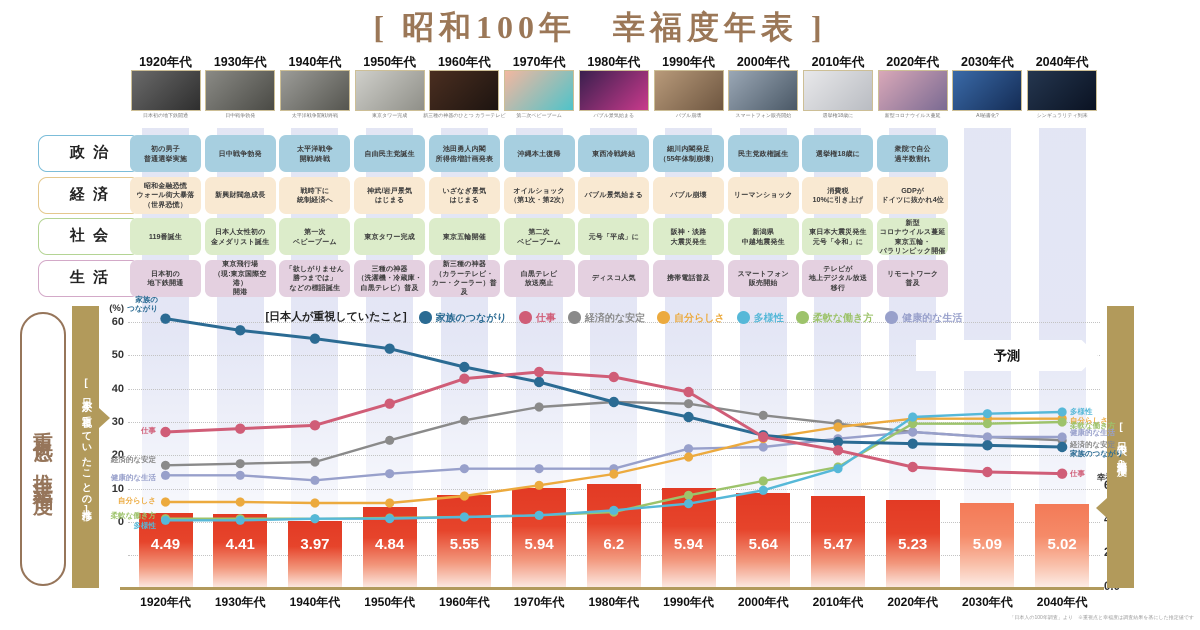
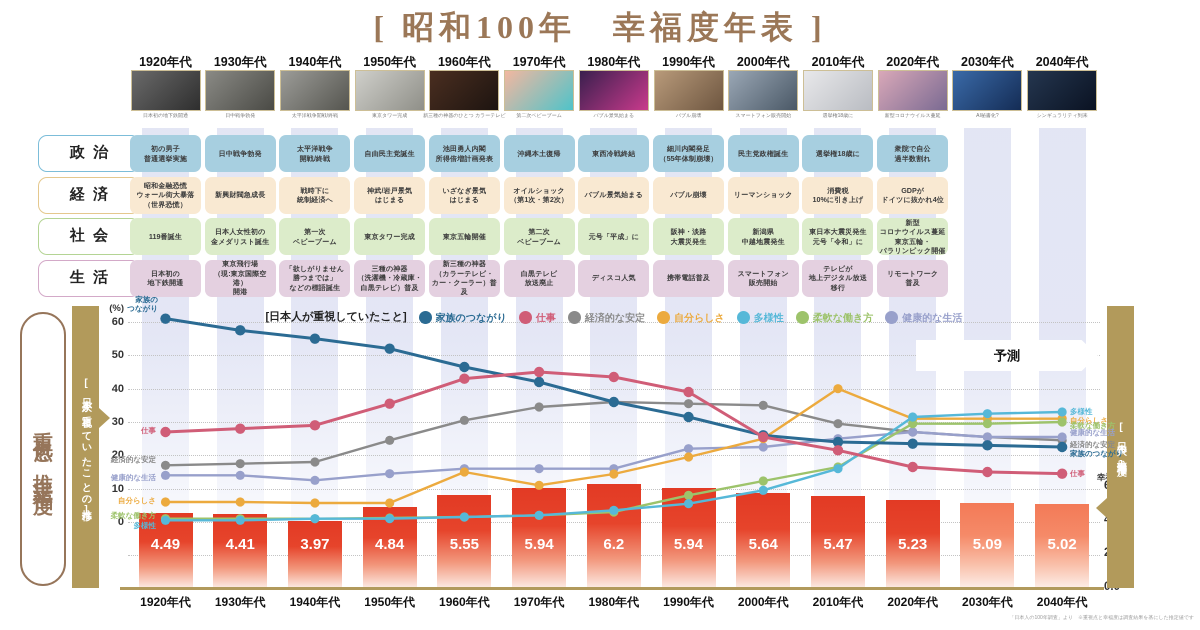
自分らしさ/1960年代: 8 -> 15
経済的な安定/2000年代: 32 -> 35
自分らしさ/2010年代: 28 -> 40
